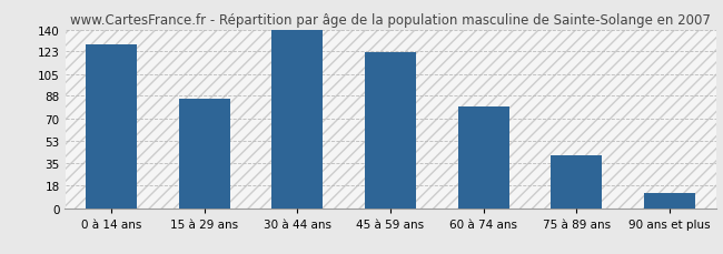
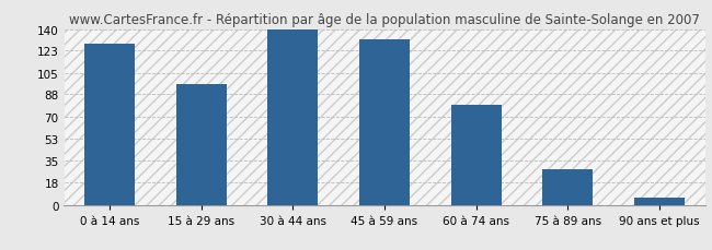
15 à 29 ans: 86 -> 96
45 à 59 ans: 122 -> 132
75 à 89 ans: 41 -> 28
90 ans et plus: 12 -> 6
